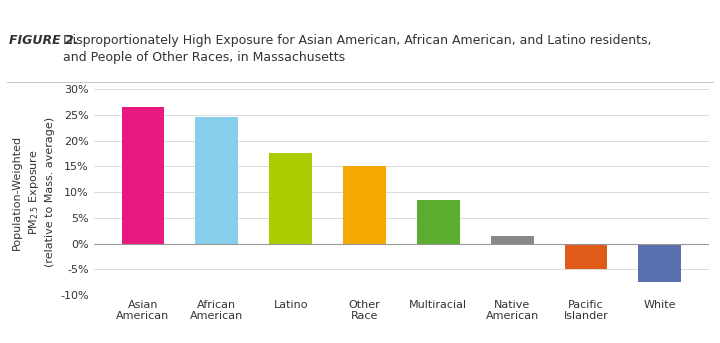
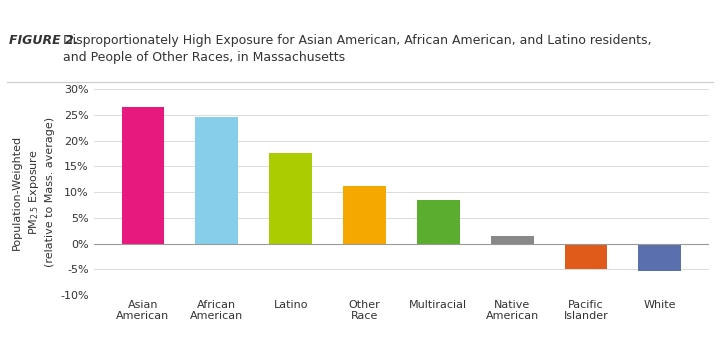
Other Race: 15.0% -> 11.2%
White: -7.5% -> -5.4%
